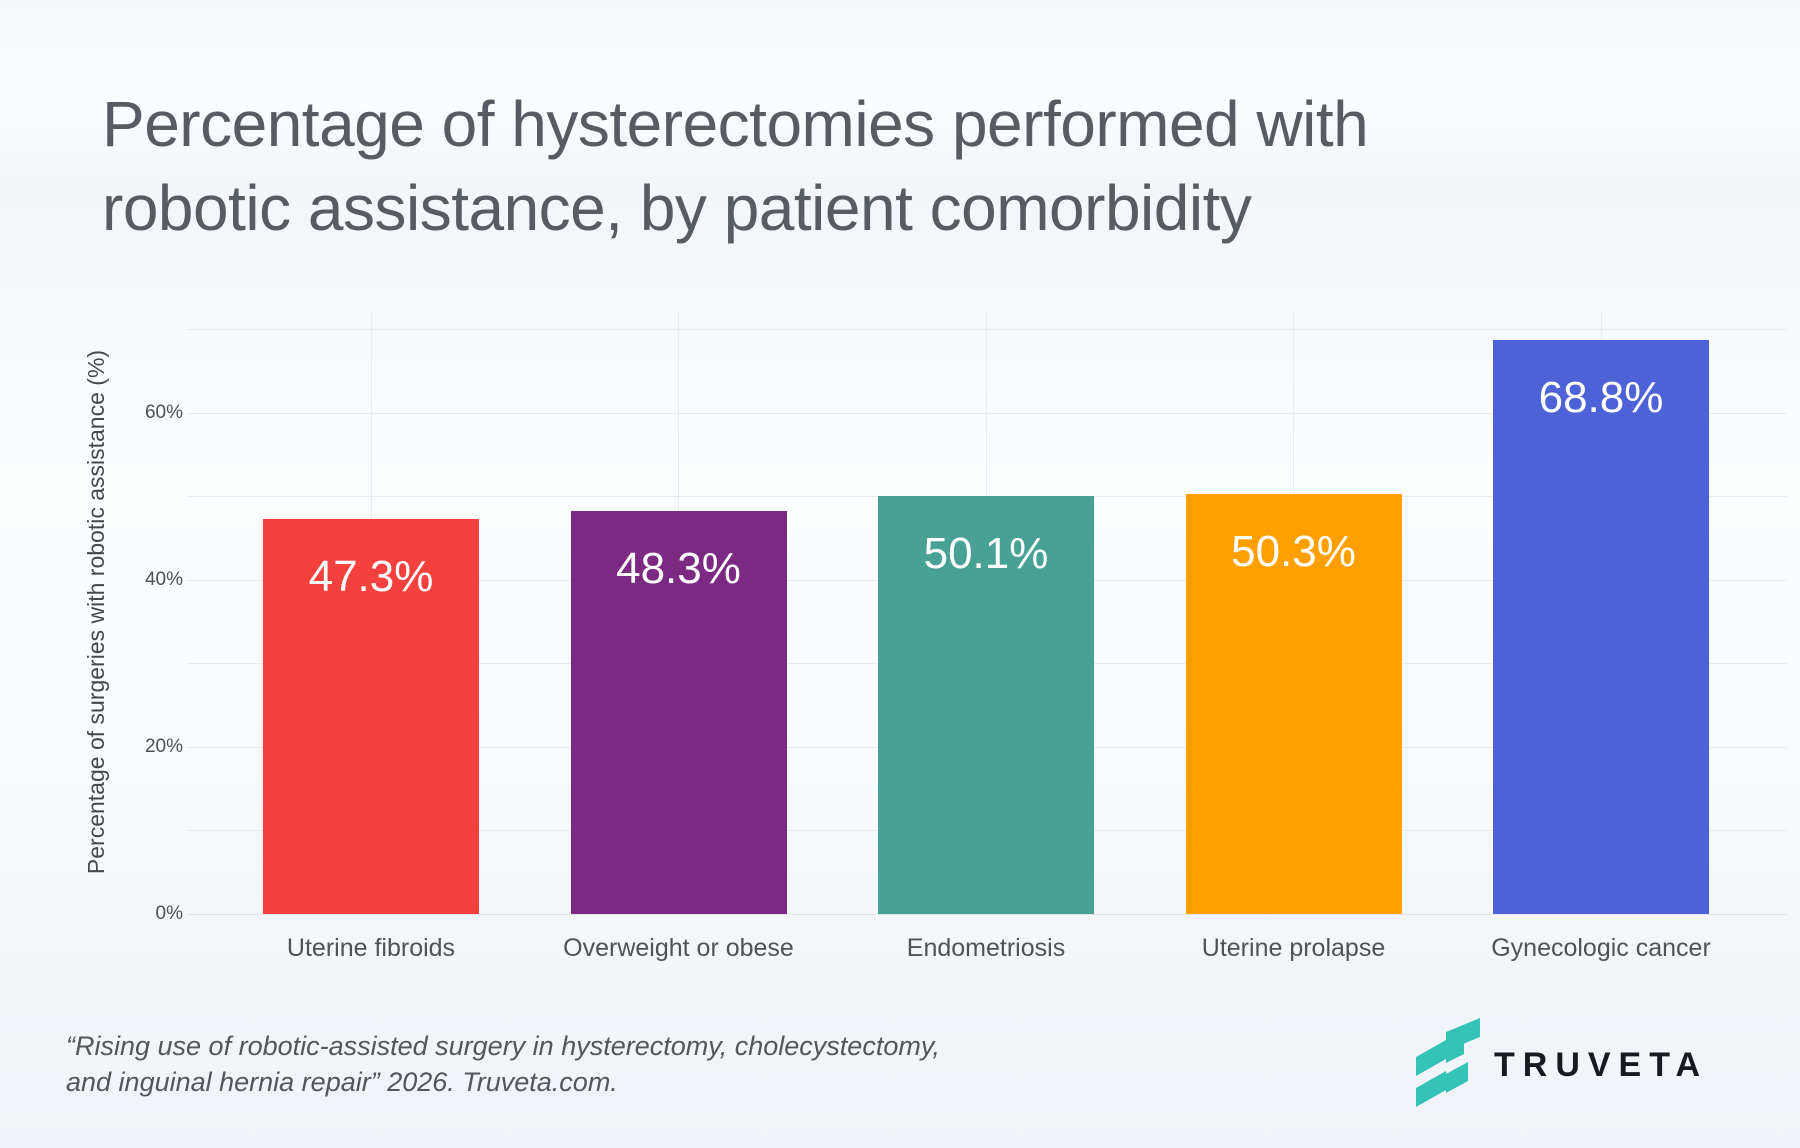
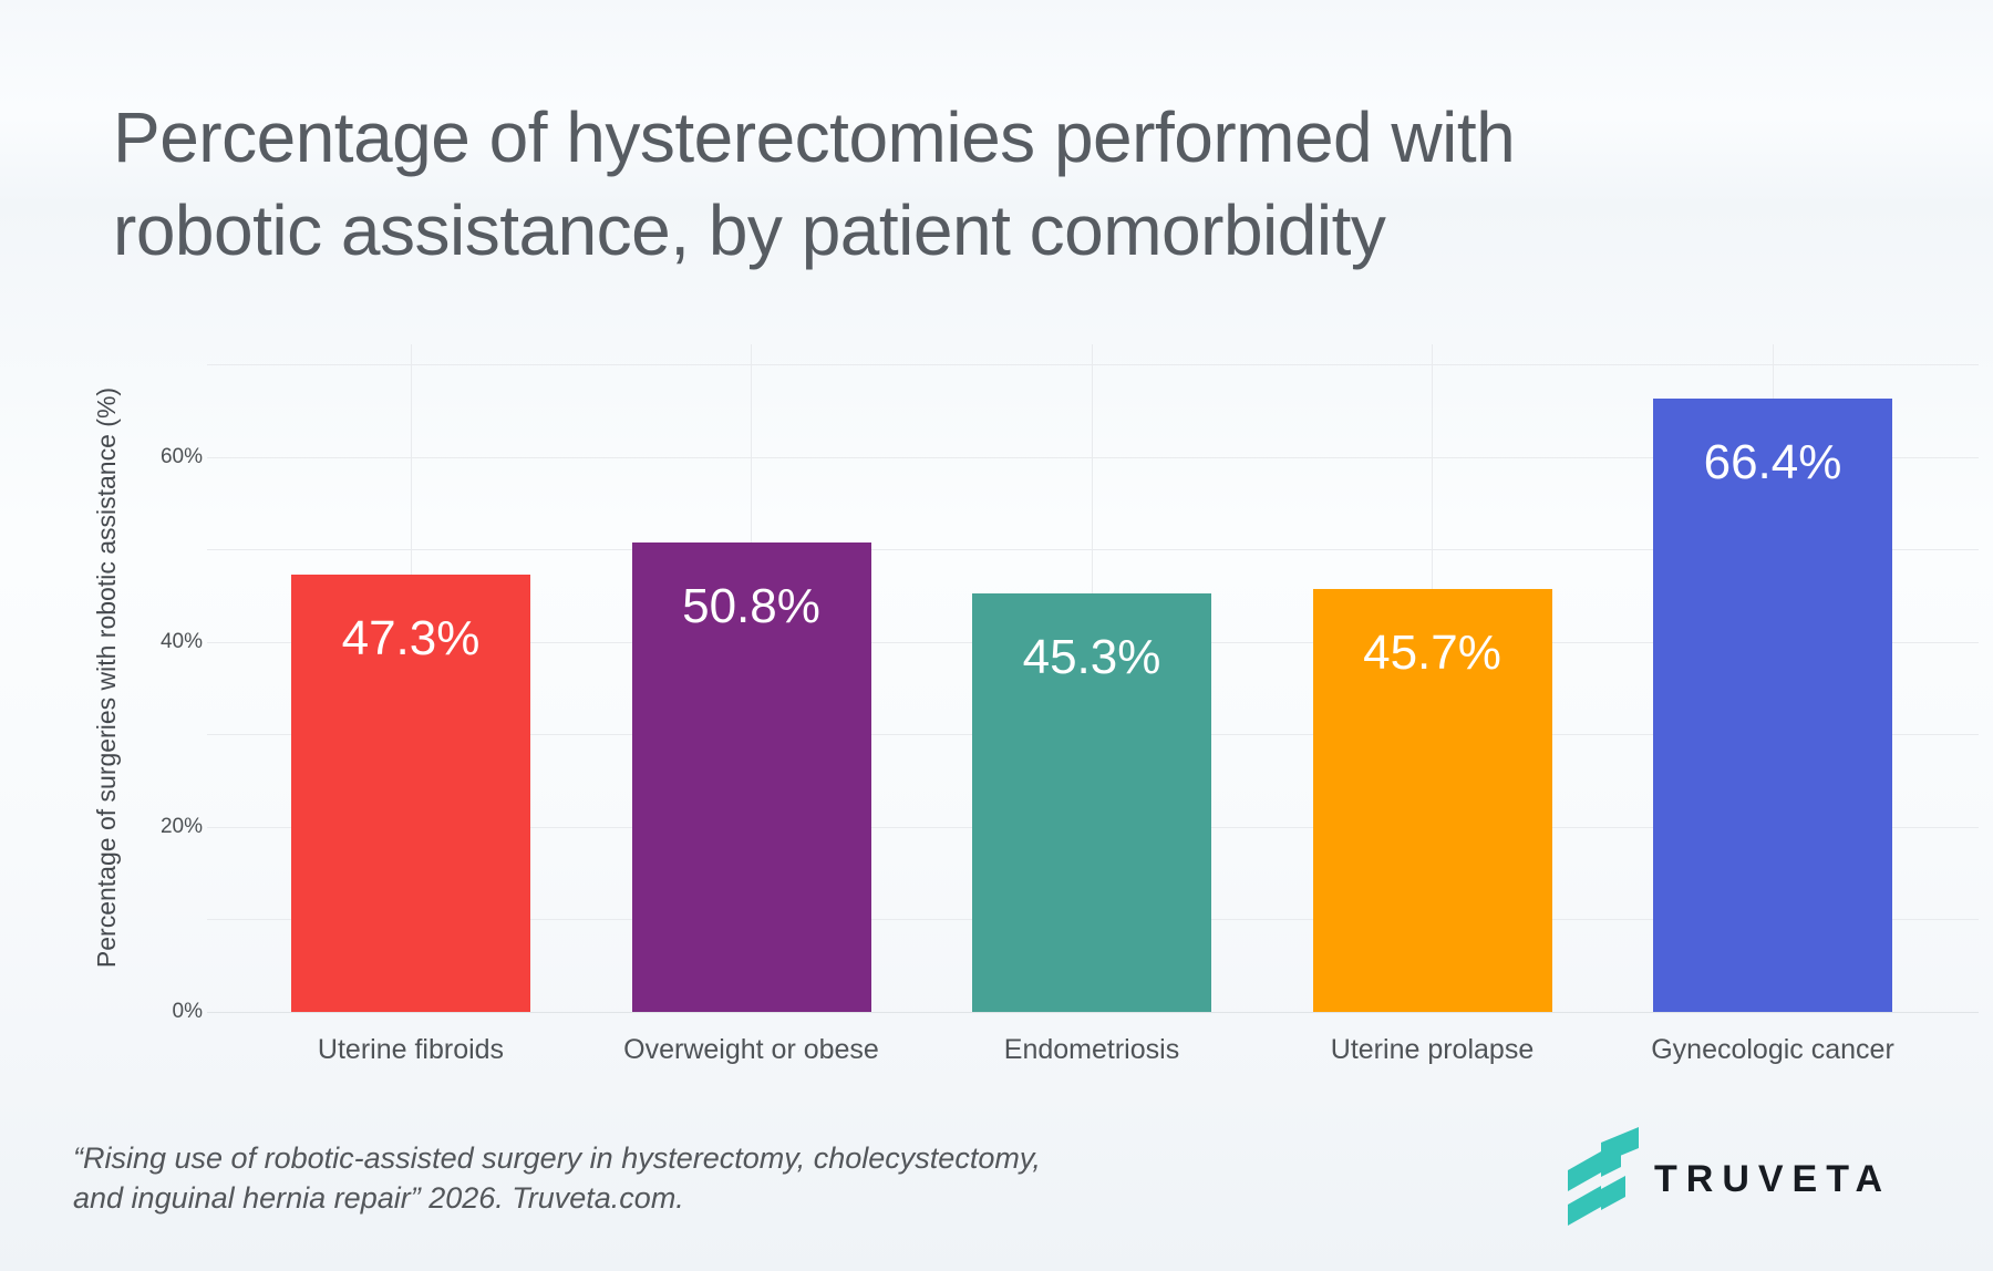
Overweight or obese: 48.3% -> 50.8%
Endometriosis: 50.1% -> 45.3%
Uterine prolapse: 50.3% -> 45.7%
Gynecologic cancer: 68.8% -> 66.4%
